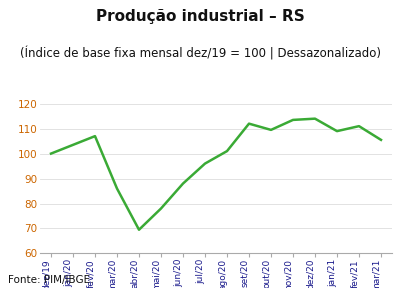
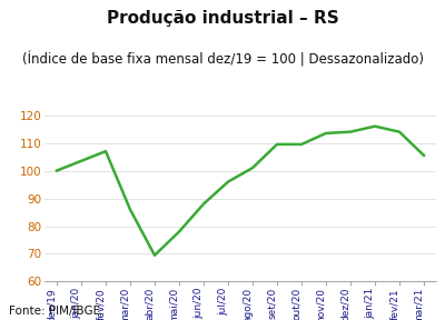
set/20: 112.0 -> 109.5
jan/21: 109.0 -> 116.0
fev/21: 111.0 -> 114.0
